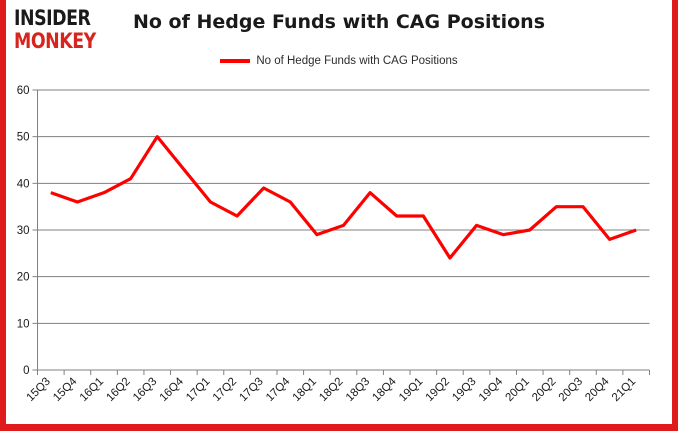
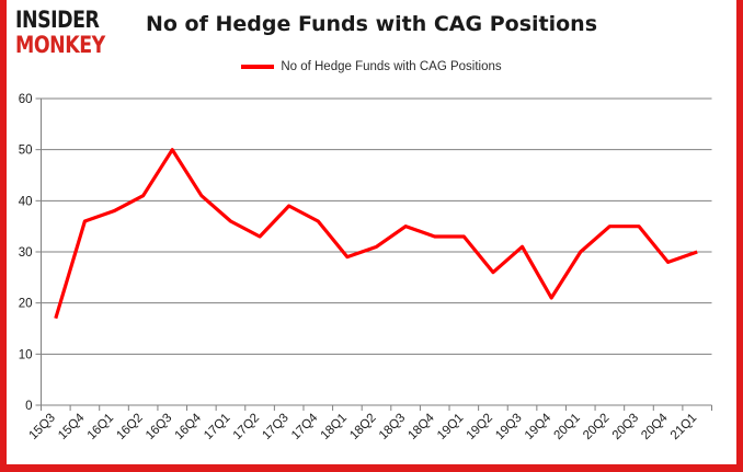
15Q3: 38 -> 17
16Q4: 43 -> 41
18Q3: 38 -> 35
19Q2: 24 -> 26
19Q4: 29 -> 21
